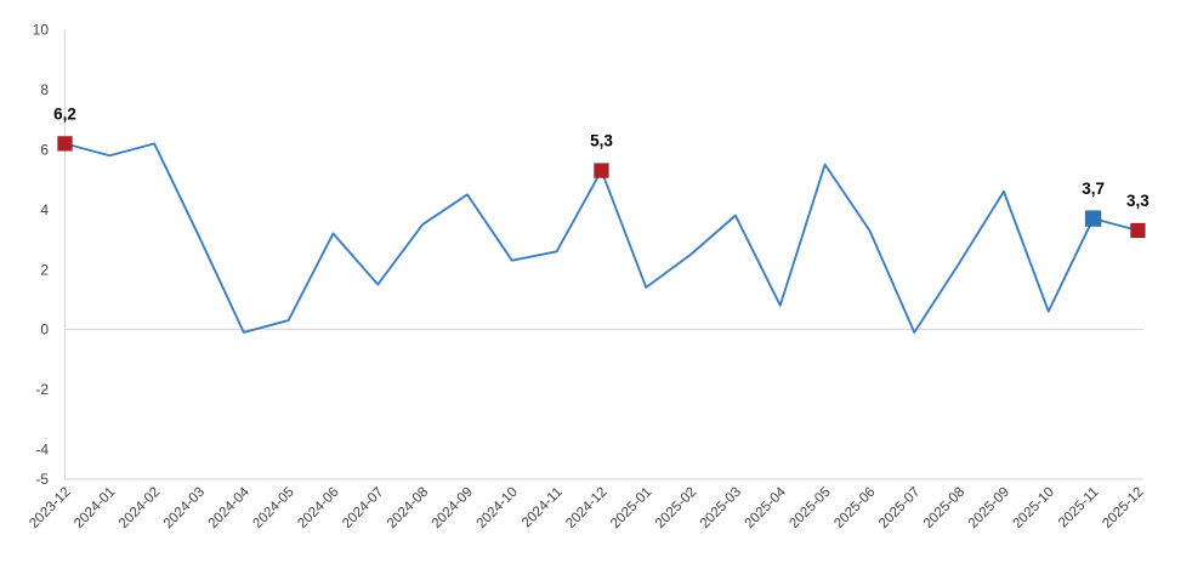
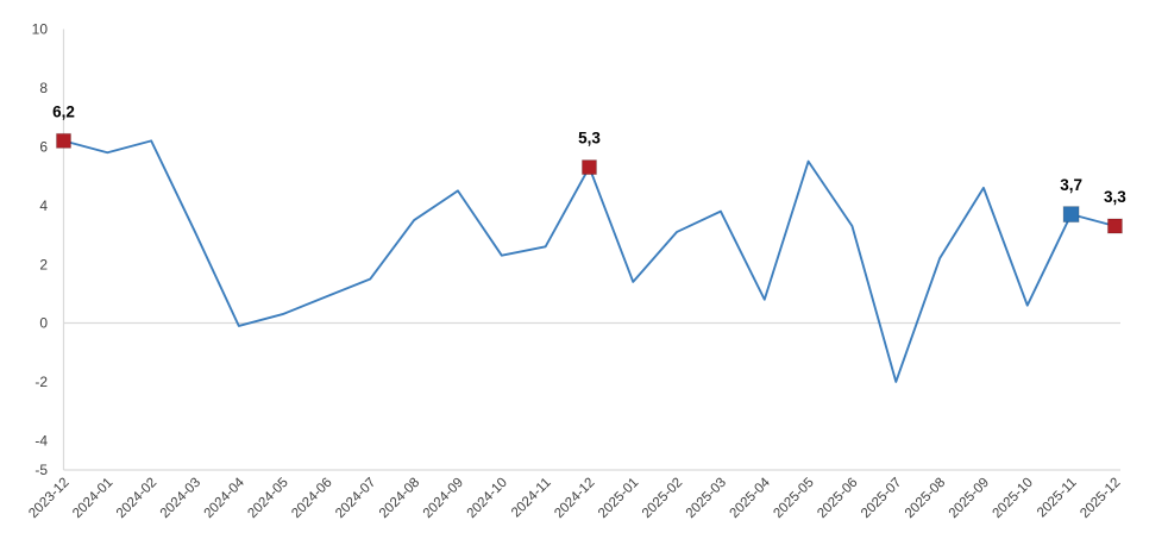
2024-06: 3.2 -> 0.9
2025-02: 2.5 -> 3.1
2025-07: -0.1 -> -2.0
